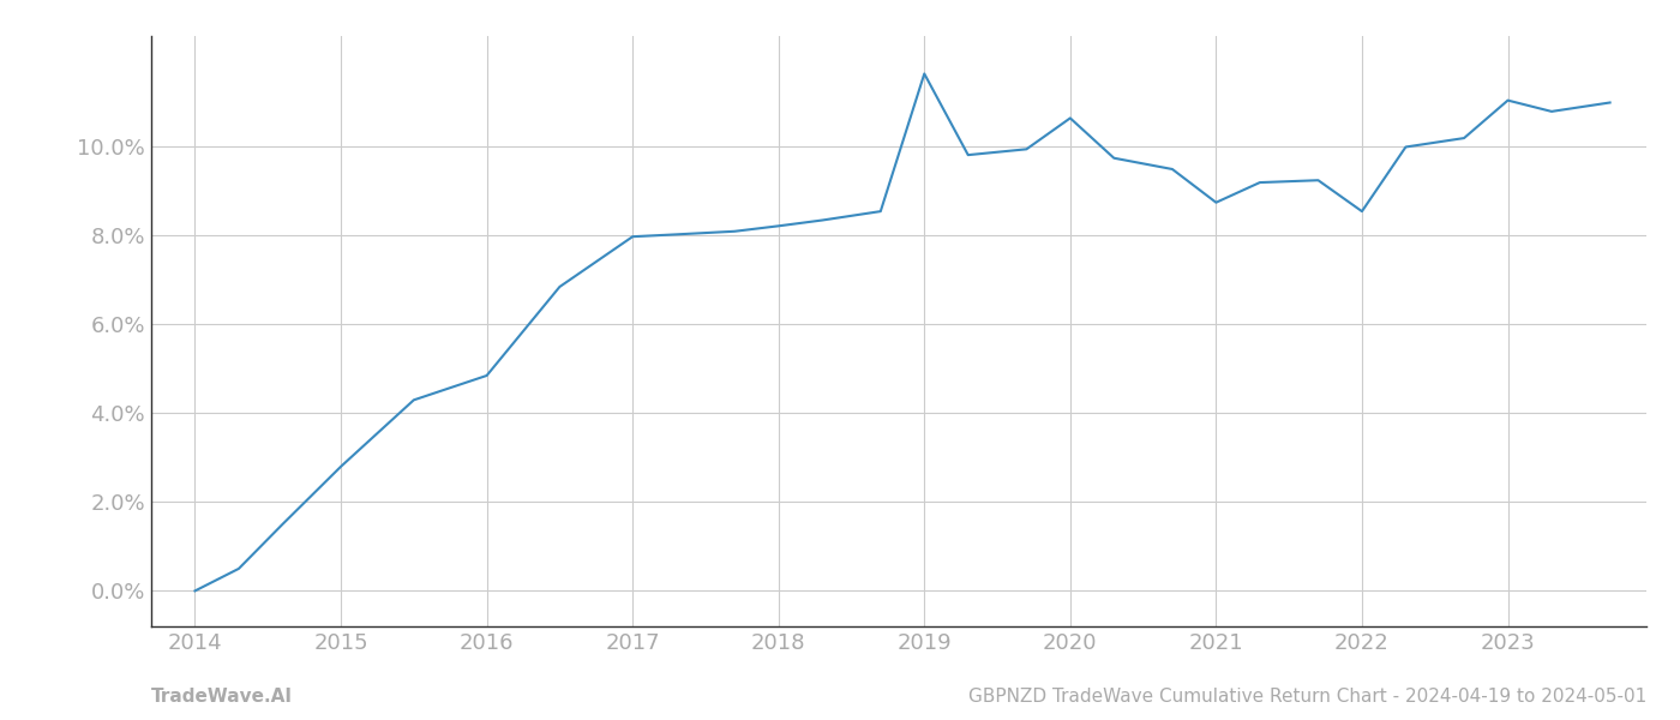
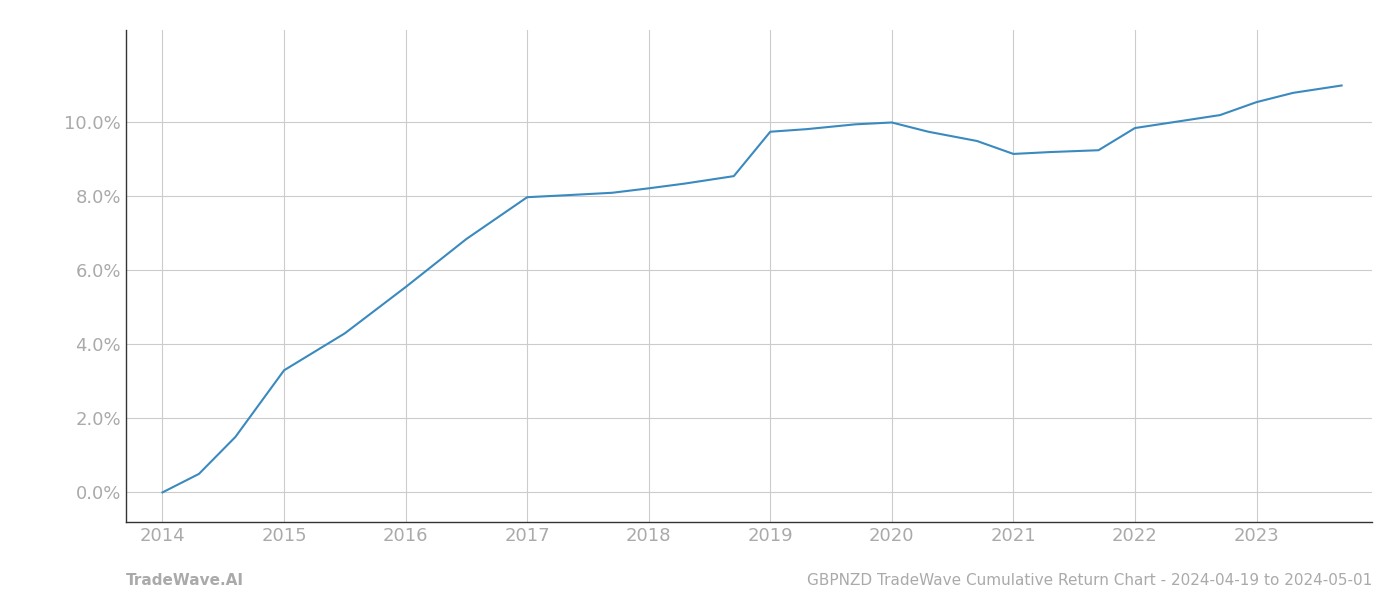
2015: 2.80% -> 3.30%
2016: 4.85% -> 5.55%
2019: 11.65% -> 9.75%
2020: 10.65% -> 10.00%
2021: 8.75% -> 9.15%
2022: 8.55% -> 9.85%
2023: 11.05% -> 10.55%
